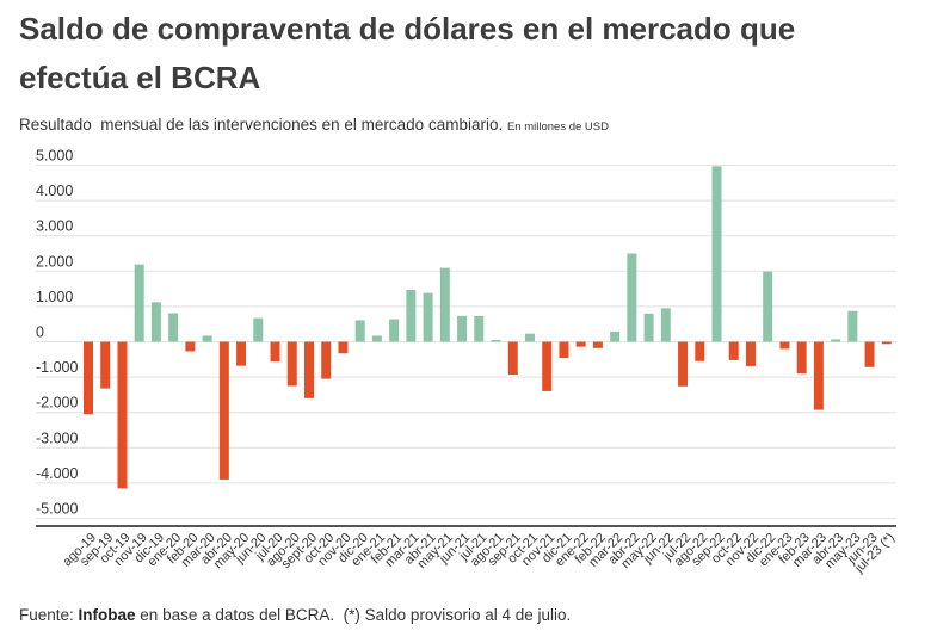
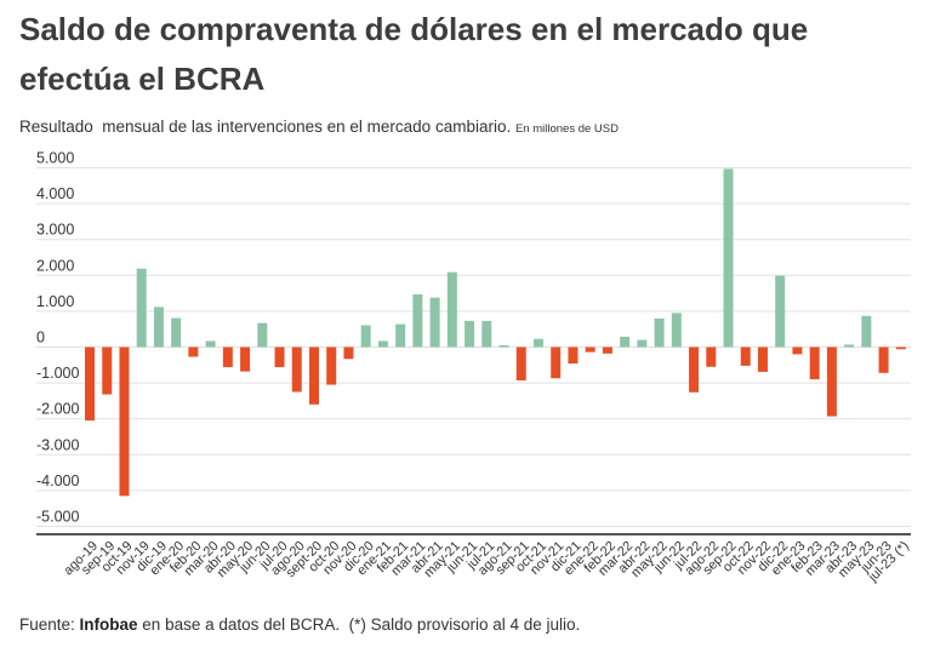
abr-20: -3900 -> -600
nov-21: -1400 -> -900
abr-22: 2500 -> 200
